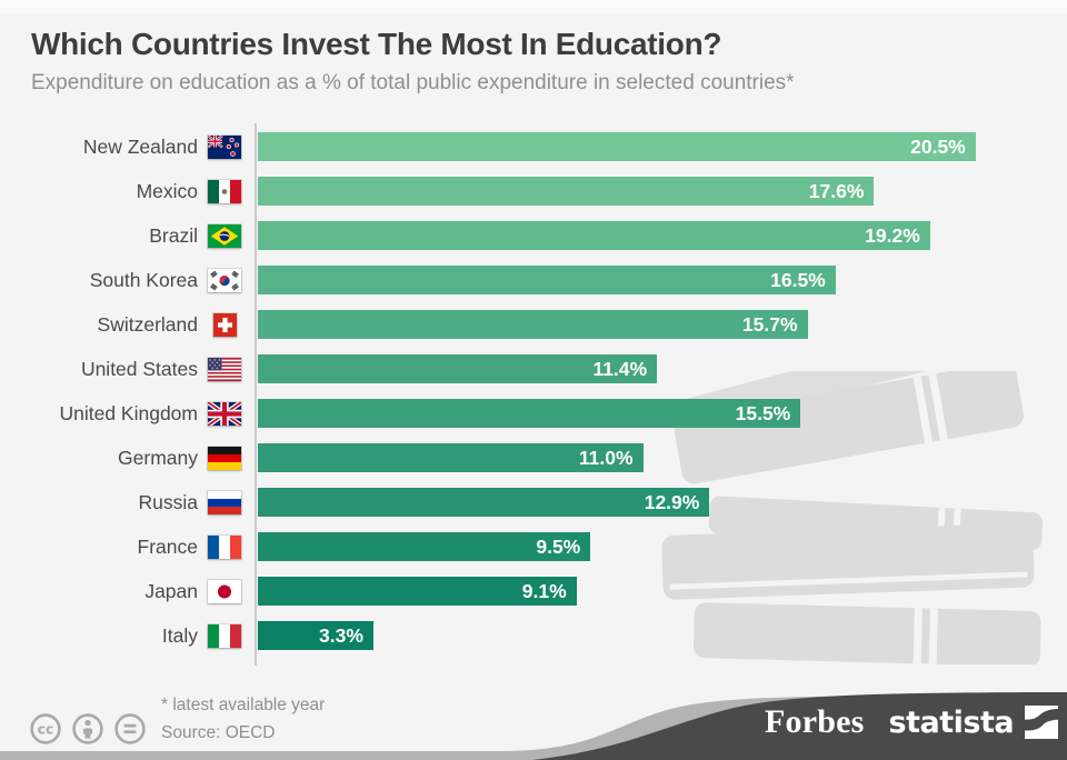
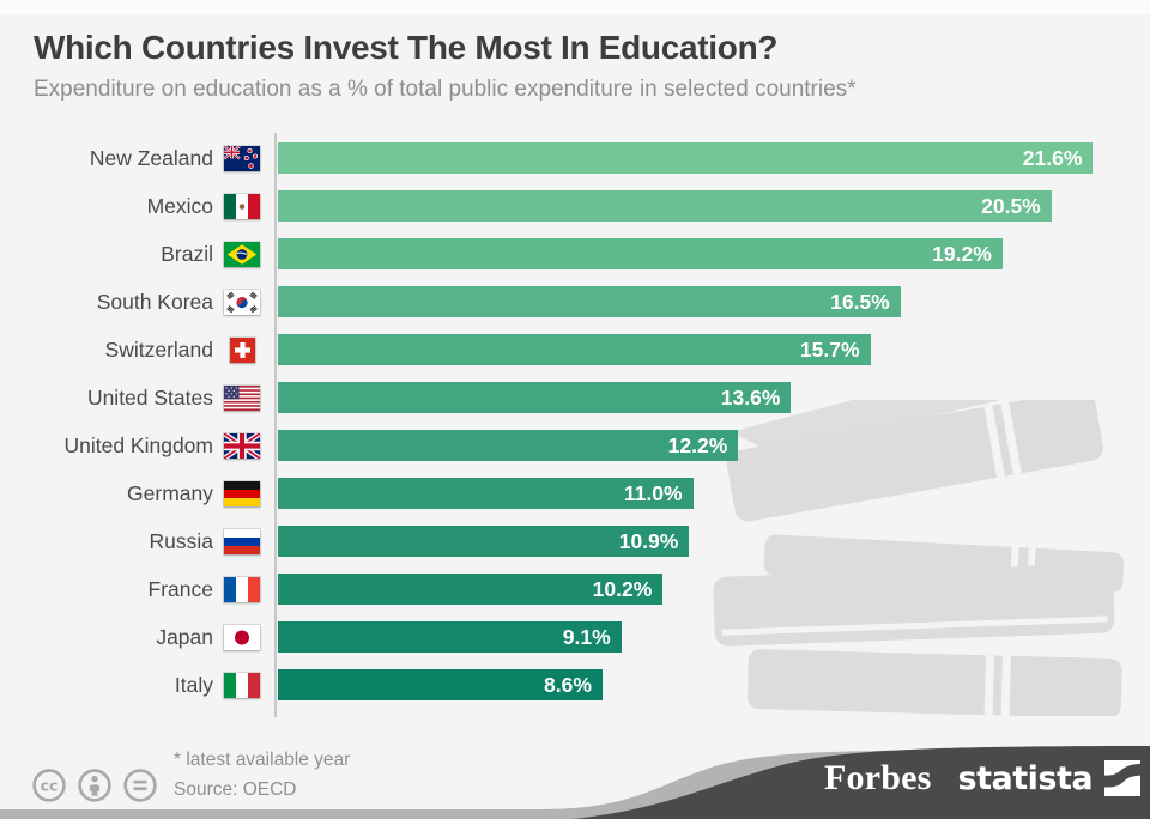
New Zealand: 20.5% -> 21.6%
Mexico: 17.6% -> 20.5%
United States: 11.4% -> 13.6%
United Kingdom: 15.5% -> 12.2%
Russia: 12.9% -> 10.9%
France: 9.5% -> 10.2%
Italy: 3.3% -> 8.6%
